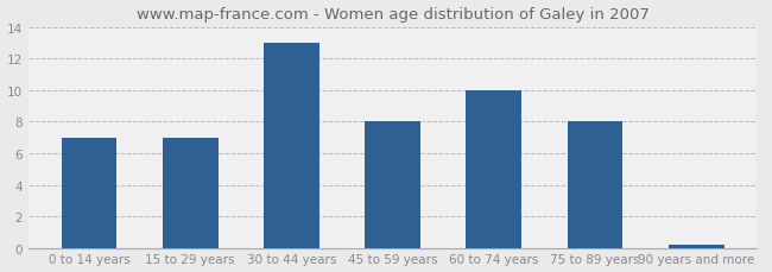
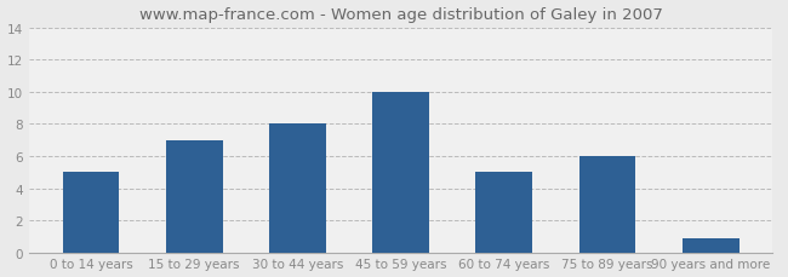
0 to 14 years: 7.0 -> 5.0
30 to 44 years: 13.0 -> 8.0
45 to 59 years: 8.0 -> 10.0
60 to 74 years: 10.0 -> 5.0
75 to 89 years: 8.0 -> 6.0
90 years and more: 0.2 -> 0.9
